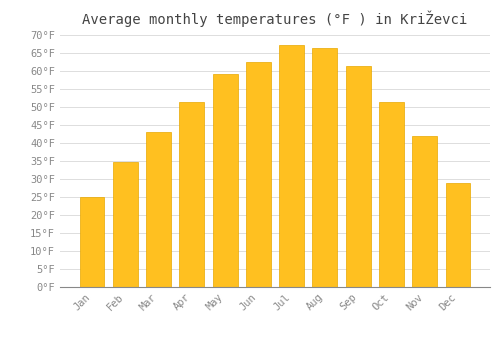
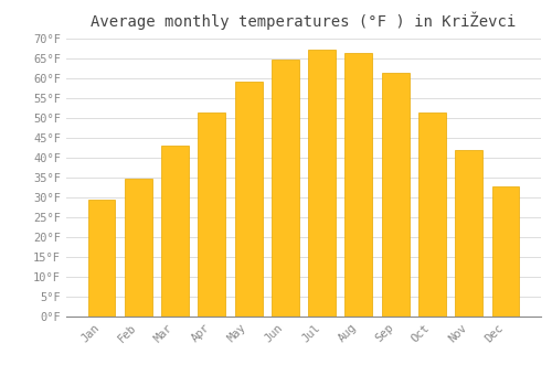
Jan: 25.0°F -> 29.5°F
Jun: 62.5°F -> 64.8°F
Dec: 29.0°F -> 32.9°F
